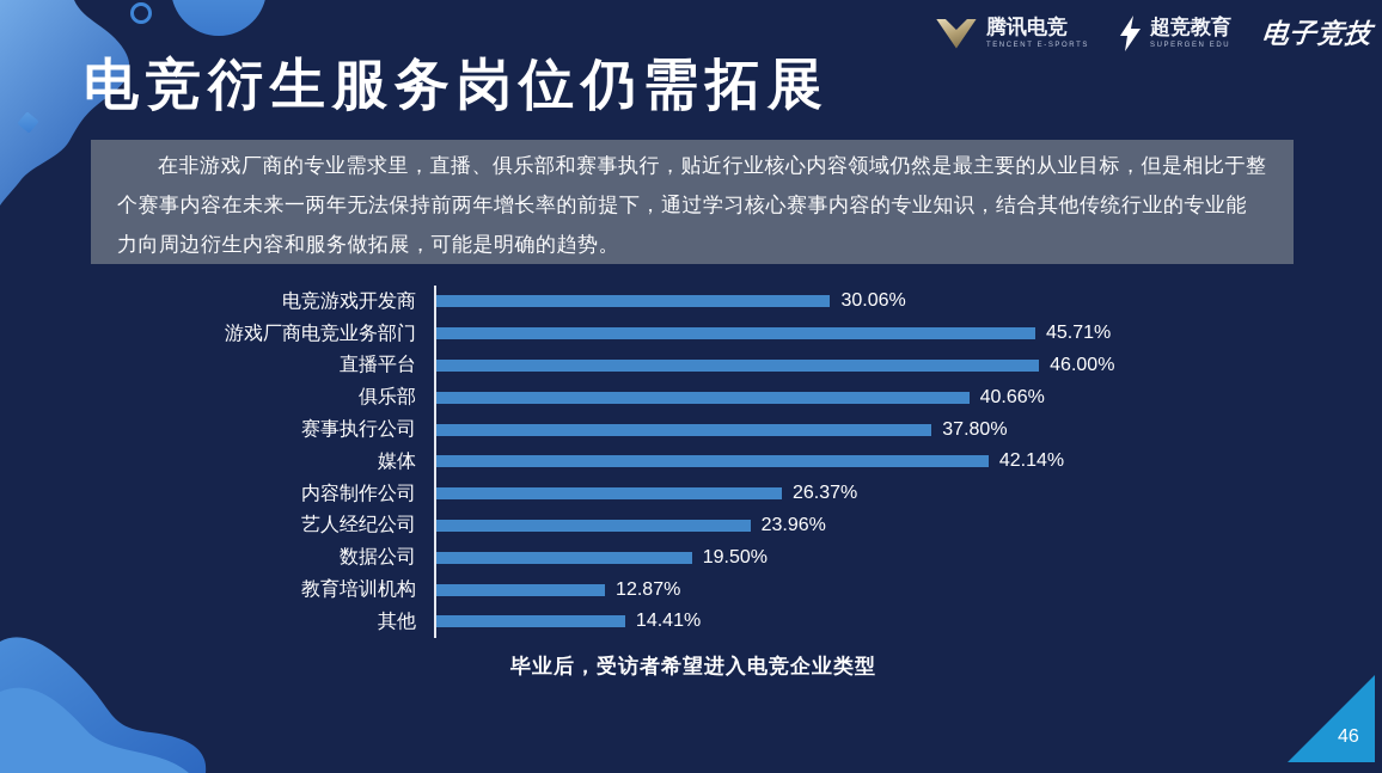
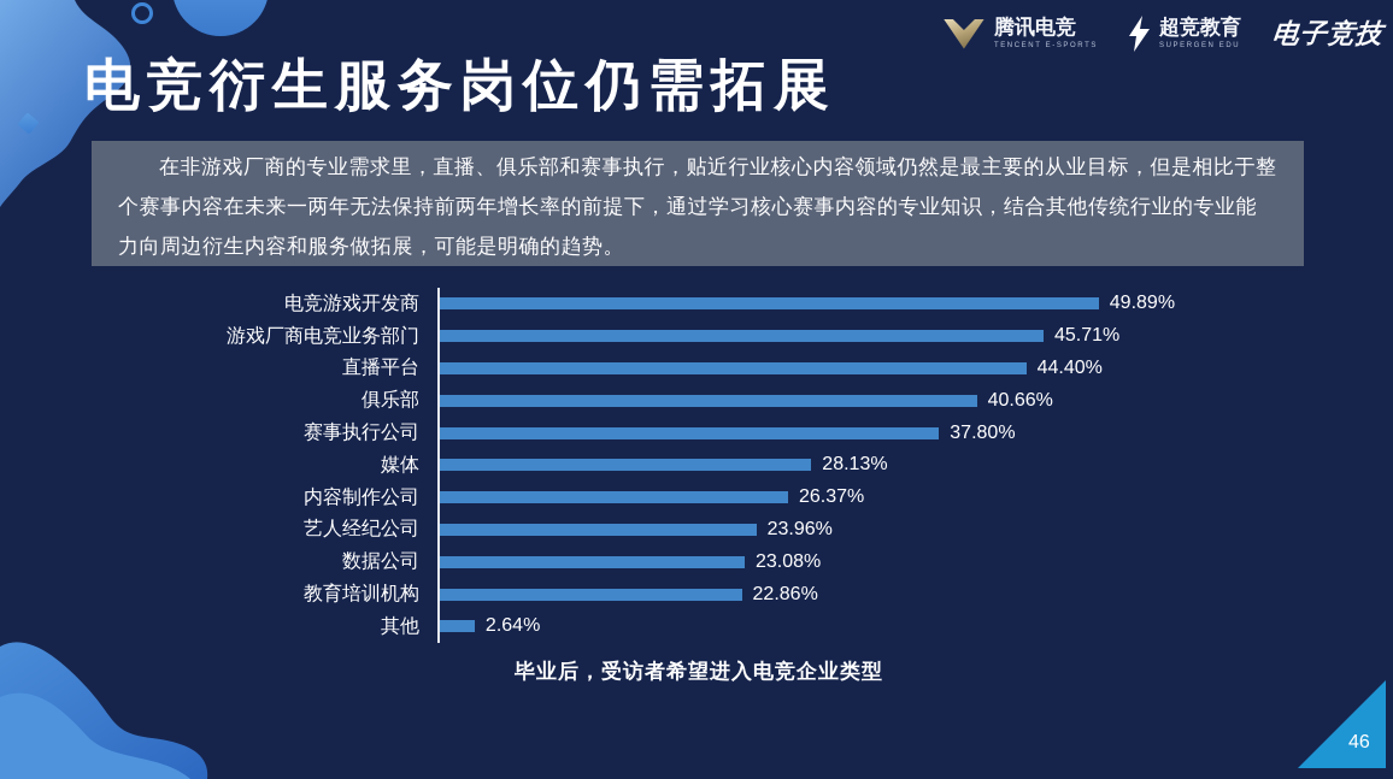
电竞游戏开发商: 30.06% -> 49.89%
直播平台: 46.00% -> 44.40%
媒体: 42.14% -> 28.13%
数据公司: 19.50% -> 23.08%
教育培训机构: 12.87% -> 22.86%
其他: 14.41% -> 2.64%
